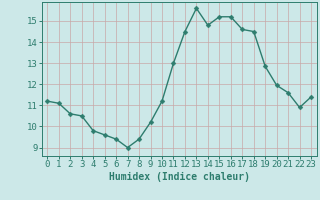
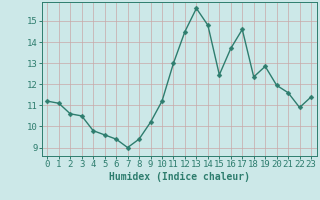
15: 15.20 -> 12.45
16: 15.20 -> 13.70
18: 14.50 -> 12.35
